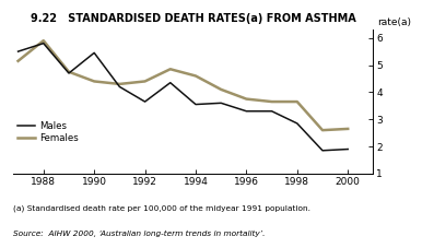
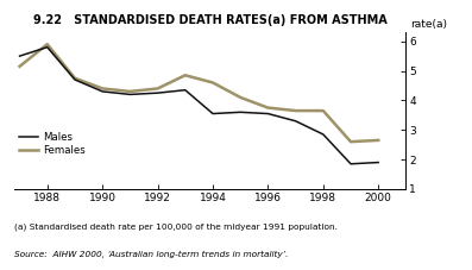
Males/1990: 5.45 -> 4.30
Males/1992: 3.65 -> 4.25
Males/1996: 3.30 -> 3.55
